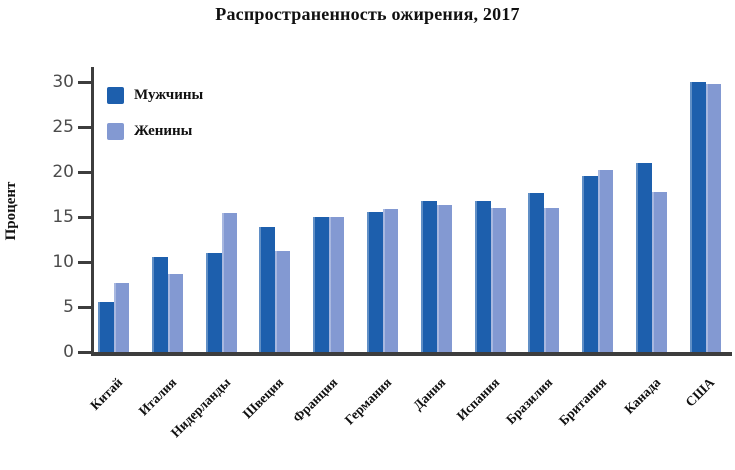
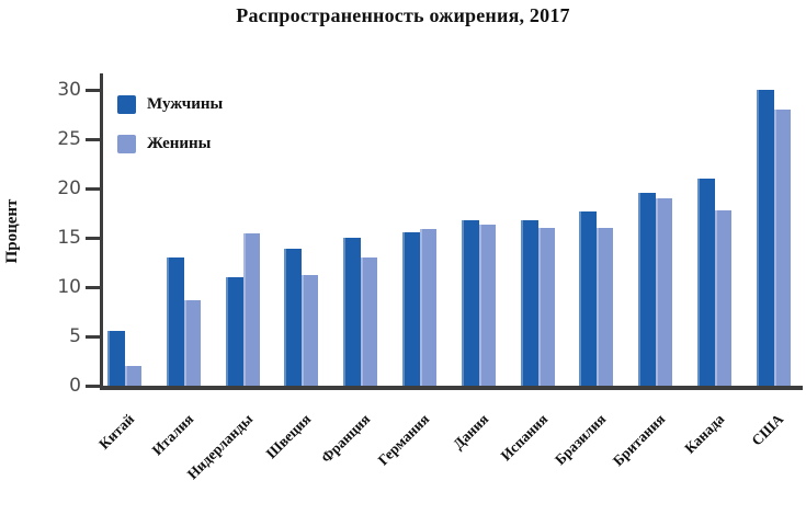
Женины/Китай: 8 -> 2
Мужчины/Италия: 10 -> 13
Женины/Франция: 15 -> 13
Женины/Британия: 20 -> 19
Женины/США: 30 -> 28
